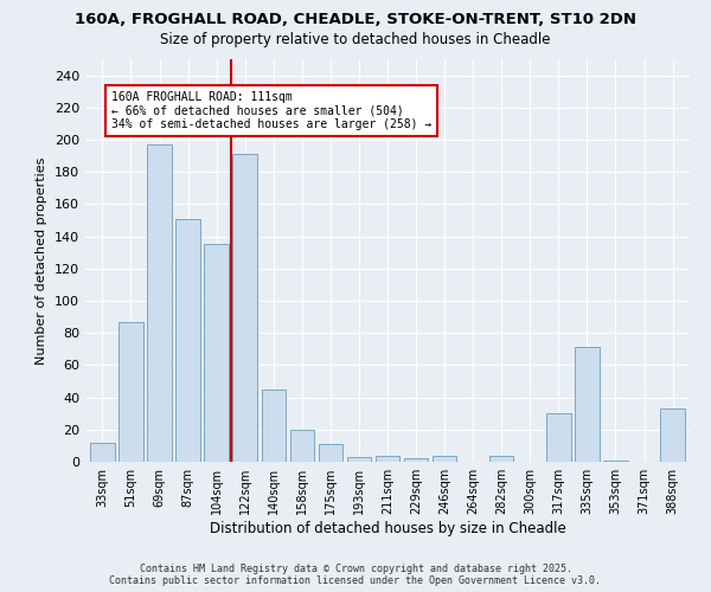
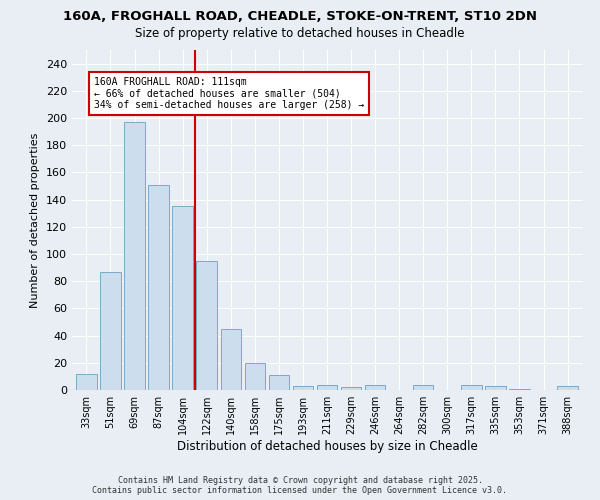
122sqm: 191 -> 95
317sqm: 30 -> 4
335sqm: 71 -> 3
388sqm: 33 -> 3
